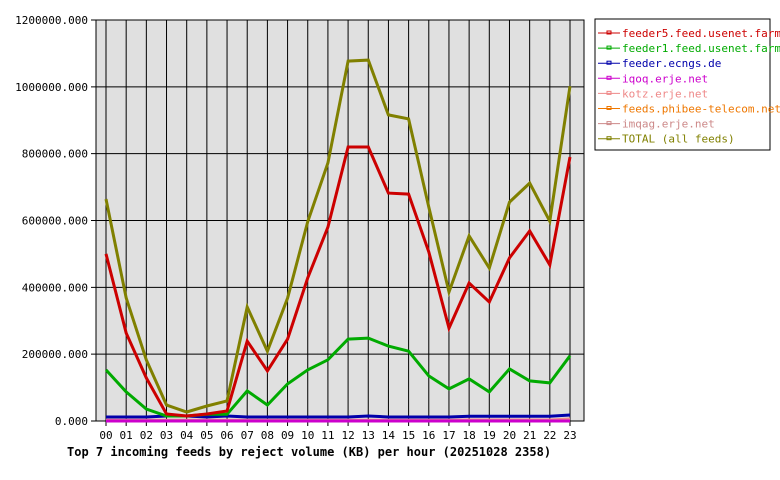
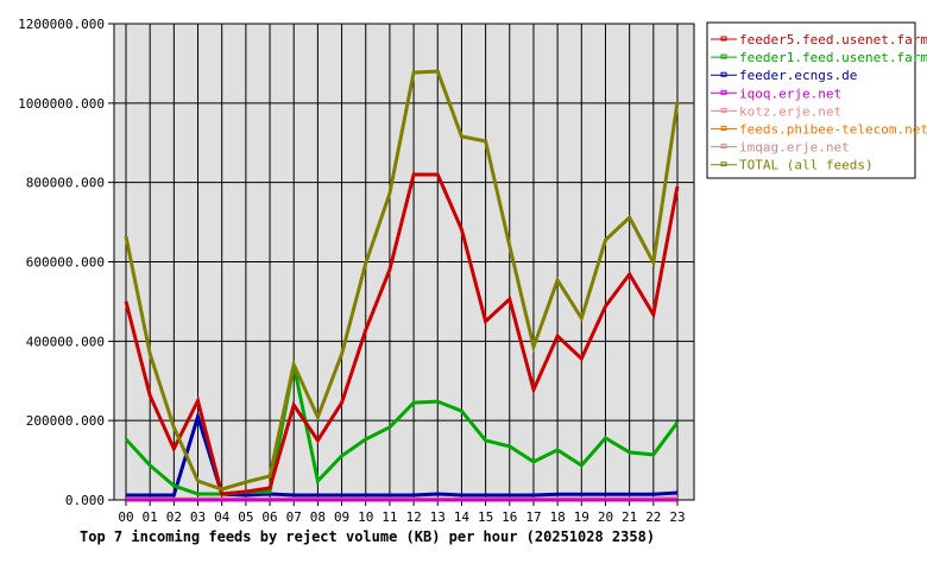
feeder5.feed.usenet.farm/03: 20000 -> 250000
feeder.ecngs.de/03: 20000 -> 210000
feeder1.feed.usenet.farm/07: 90000 -> 340000
feeder5.feed.usenet.farm/15: 680000 -> 450000
feeder1.feed.usenet.farm/15: 210000 -> 150000
